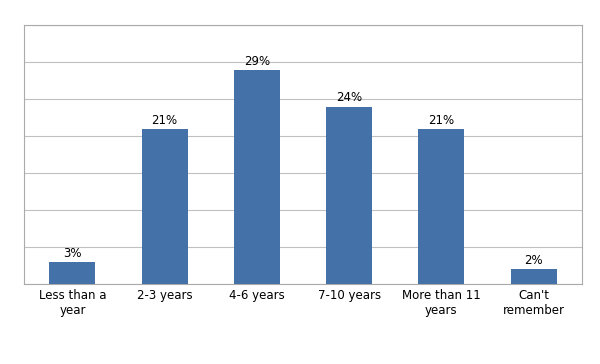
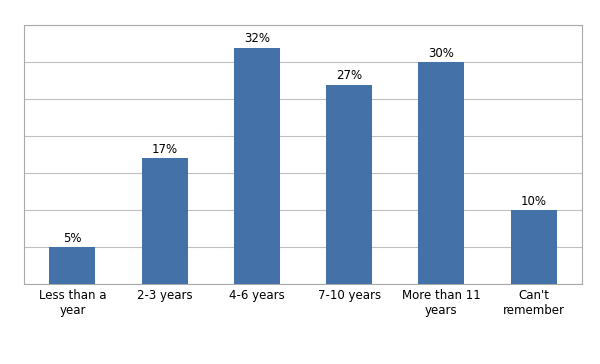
Less than a year: 3% -> 5%
2-3 years: 21% -> 17%
4-6 years: 29% -> 32%
7-10 years: 24% -> 27%
More than 11 years: 21% -> 30%
Can't remember: 2% -> 10%
